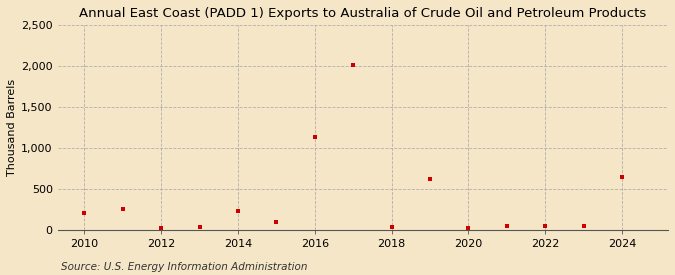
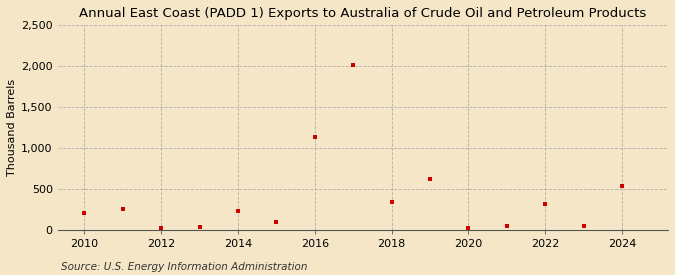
2018: 30 -> 340
2022: 50 -> 320
2024: 640 -> 540
